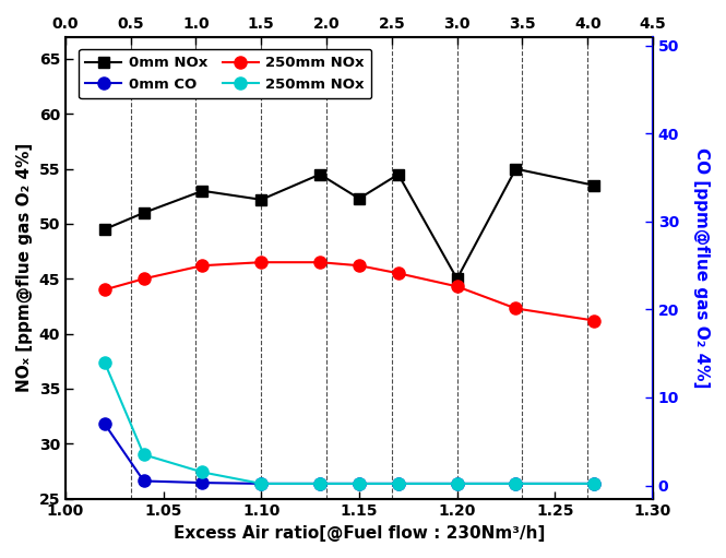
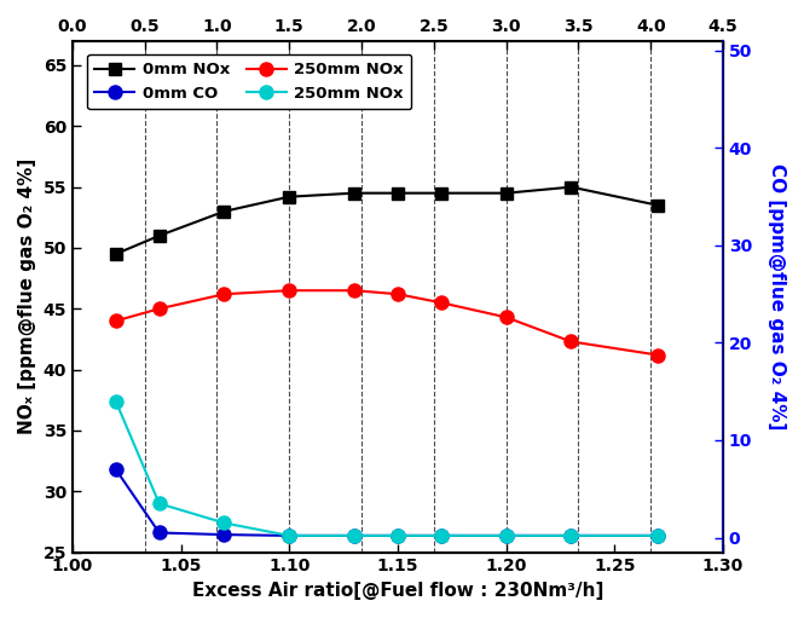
0mm NOx/1.10: 52.2 -> 54.2
0mm NOx/1.15: 52.3 -> 54.5
0mm NOx/1.20: 45.0 -> 54.5
